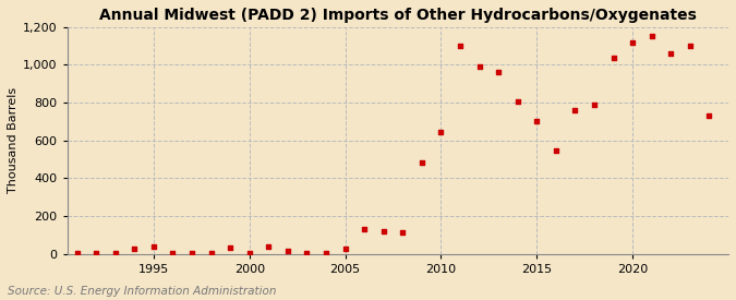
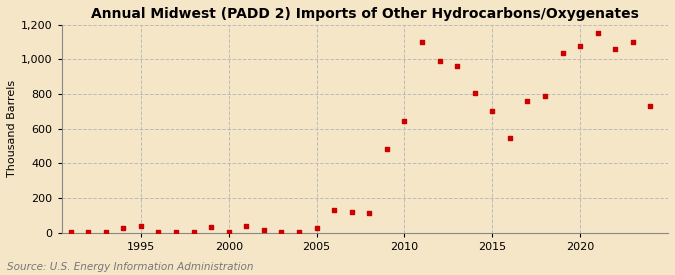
2020: 1,120 -> 1,080
